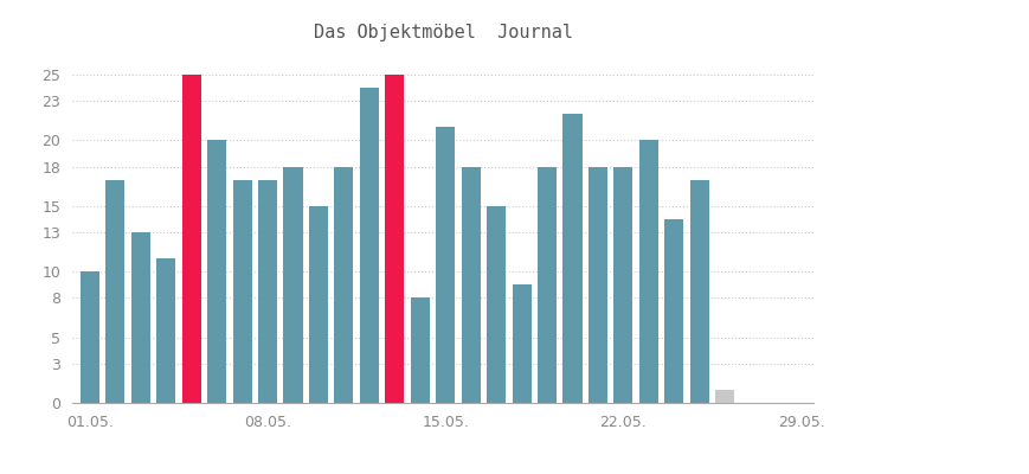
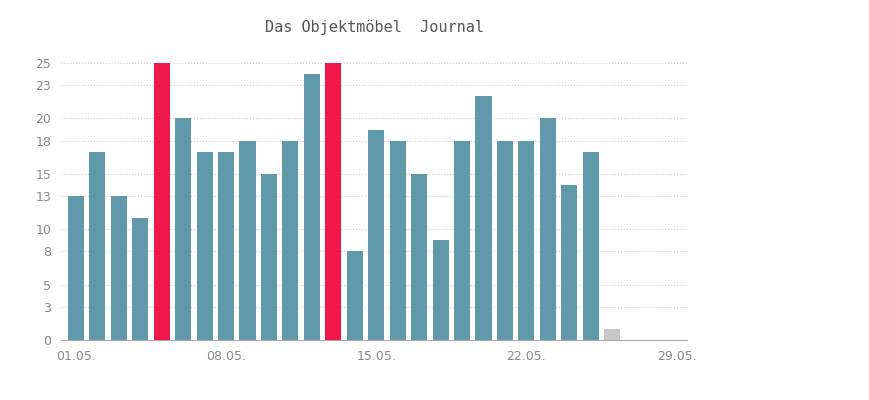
01.05.: 10 -> 13
15.05.: 21 -> 19
